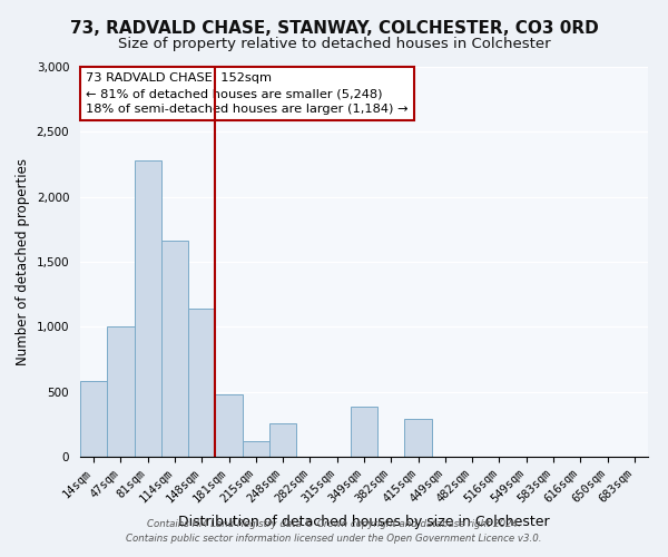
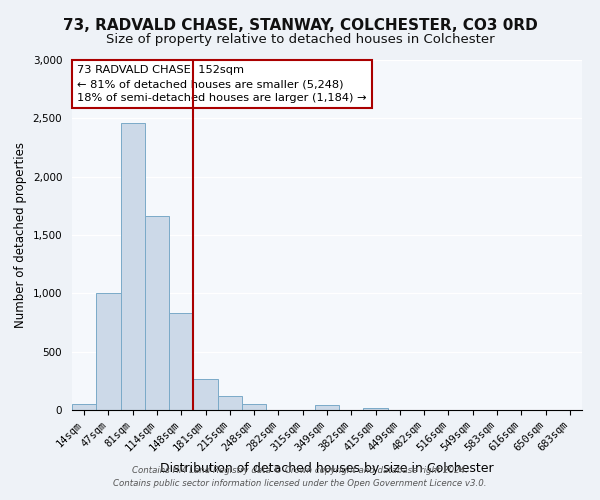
14sqm: 580 -> 50
81sqm: 2,280 -> 2,460
148sqm: 1,140 -> 830
181sqm: 480 -> 270
248sqm: 260 -> 50
349sqm: 390 -> 40
415sqm: 290 -> 20
